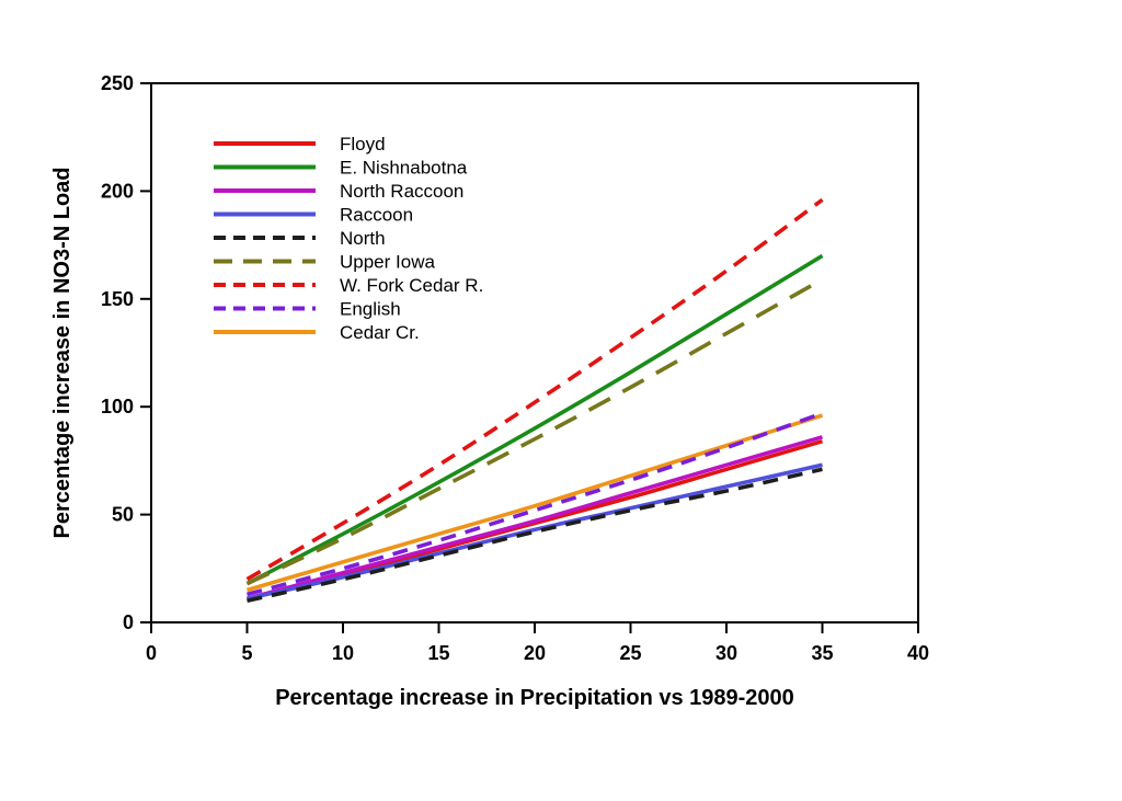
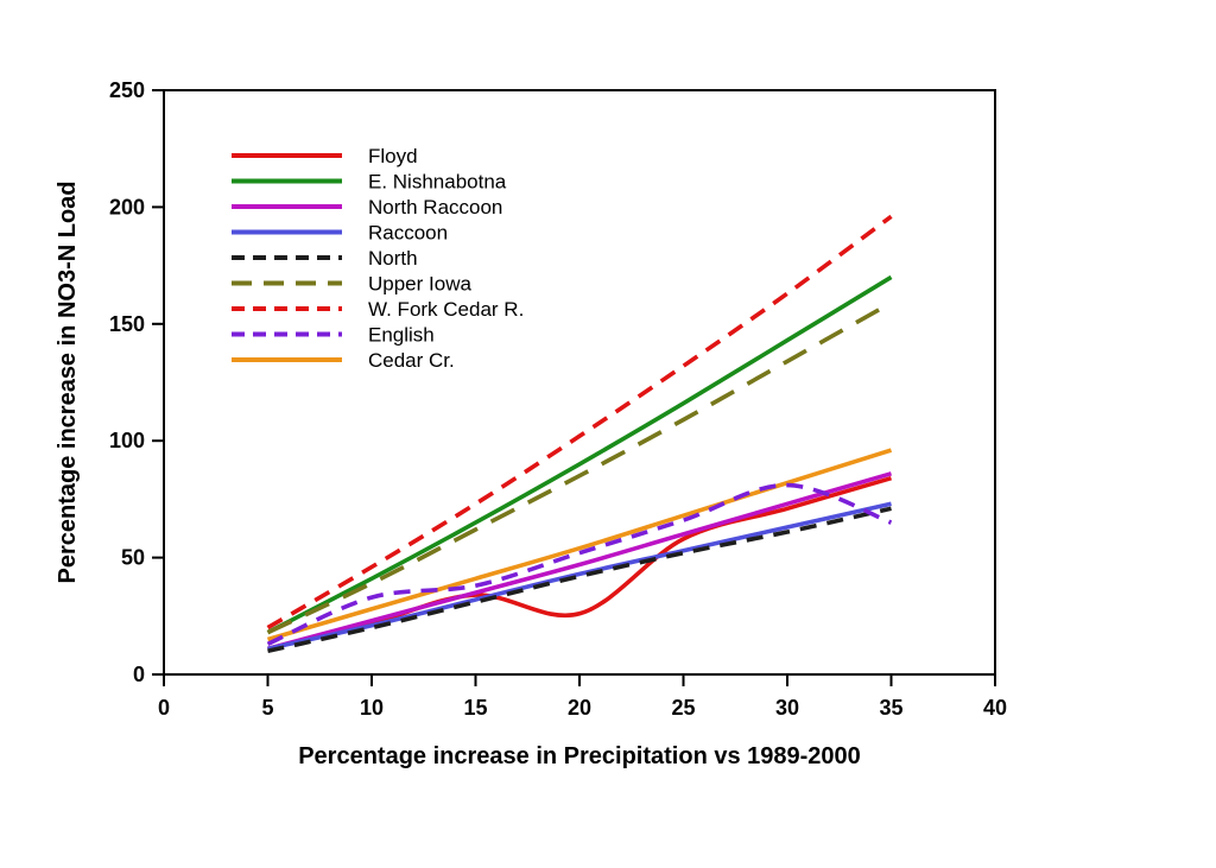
English/10: 25 -> 33
Floyd/20: 46 -> 26
English/35: 97 -> 65
